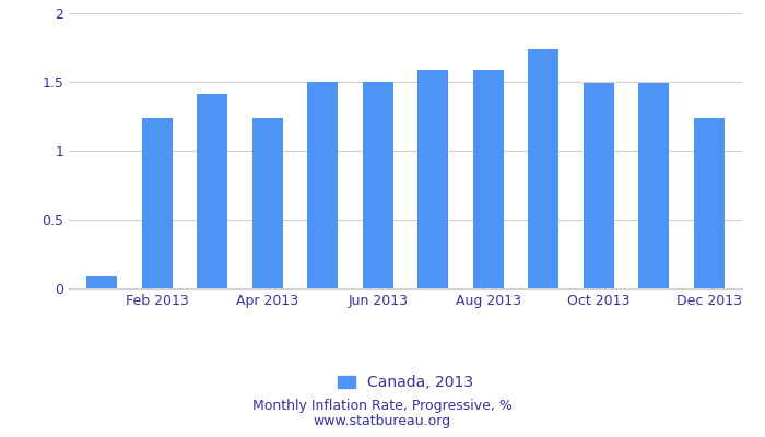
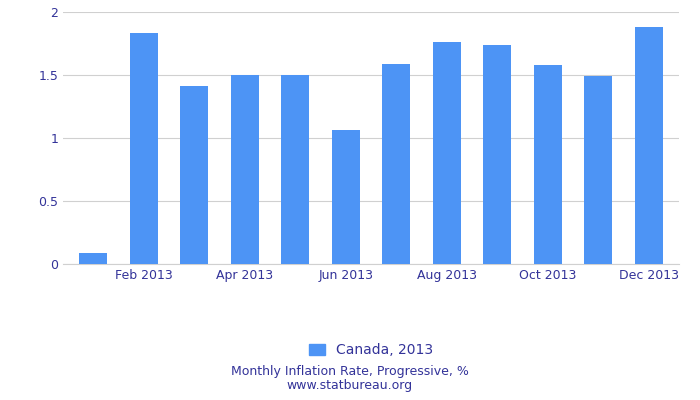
Feb 2013: 1.24 -> 1.83
Apr 2013: 1.24 -> 1.50
Jun 2013: 1.50 -> 1.06
Aug 2013: 1.59 -> 1.76
Oct 2013: 1.49 -> 1.58
Dec 2013: 1.24 -> 1.88
